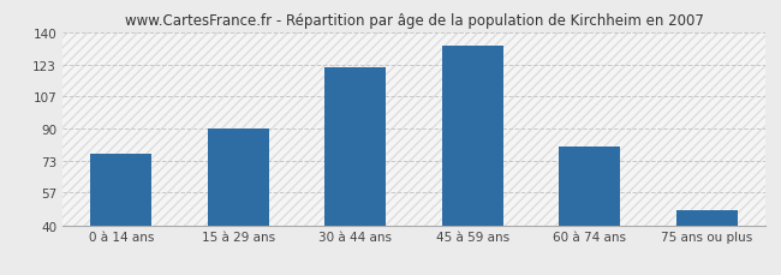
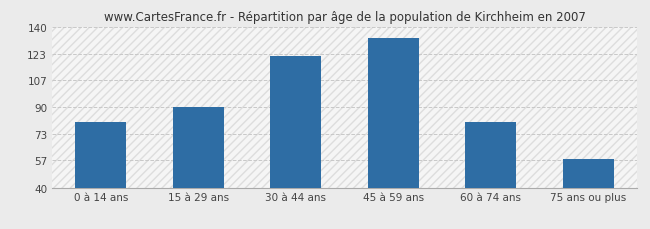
0 à 14 ans: 77 -> 81
75 ans ou plus: 48 -> 58
